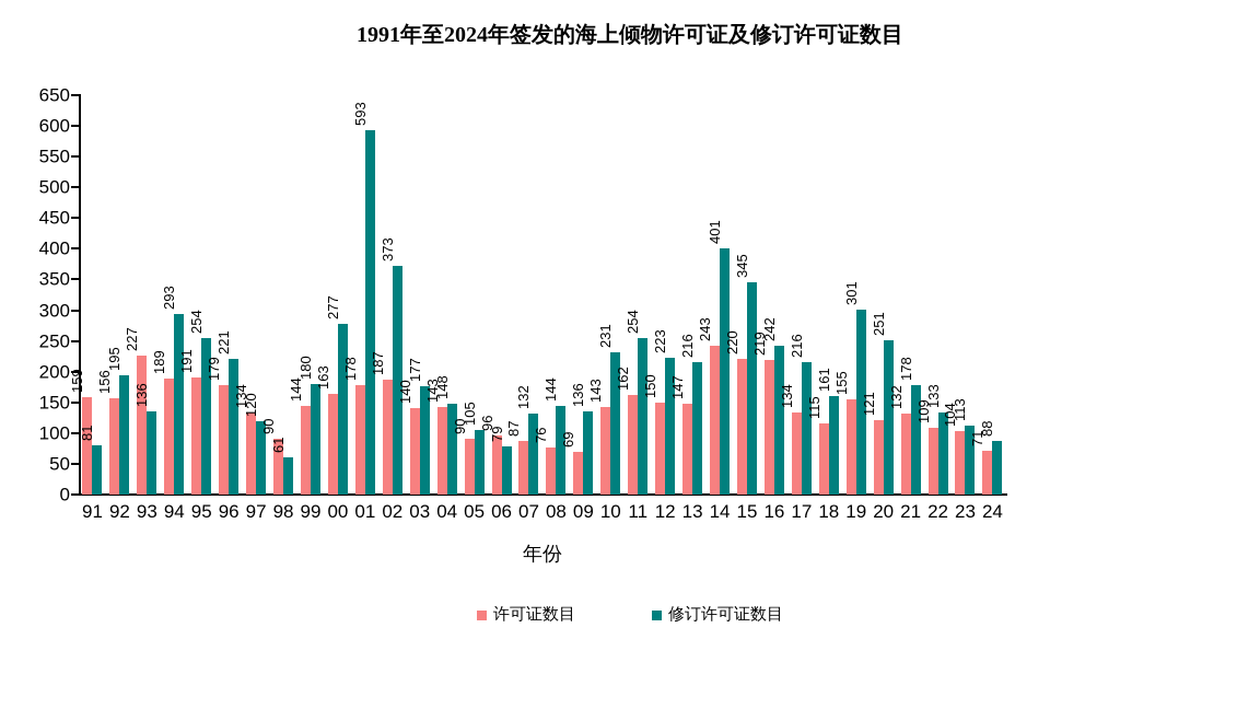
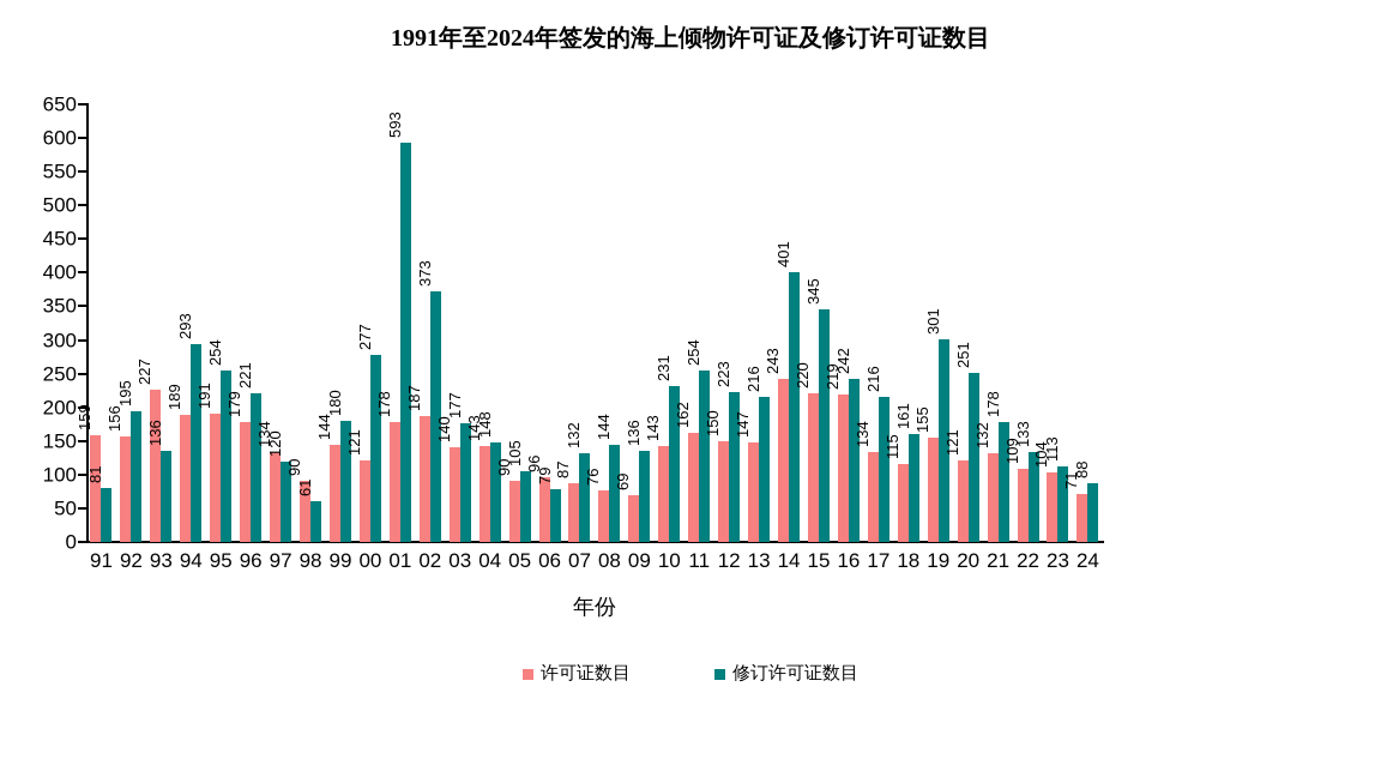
许可证数目/00: 163 -> 121
